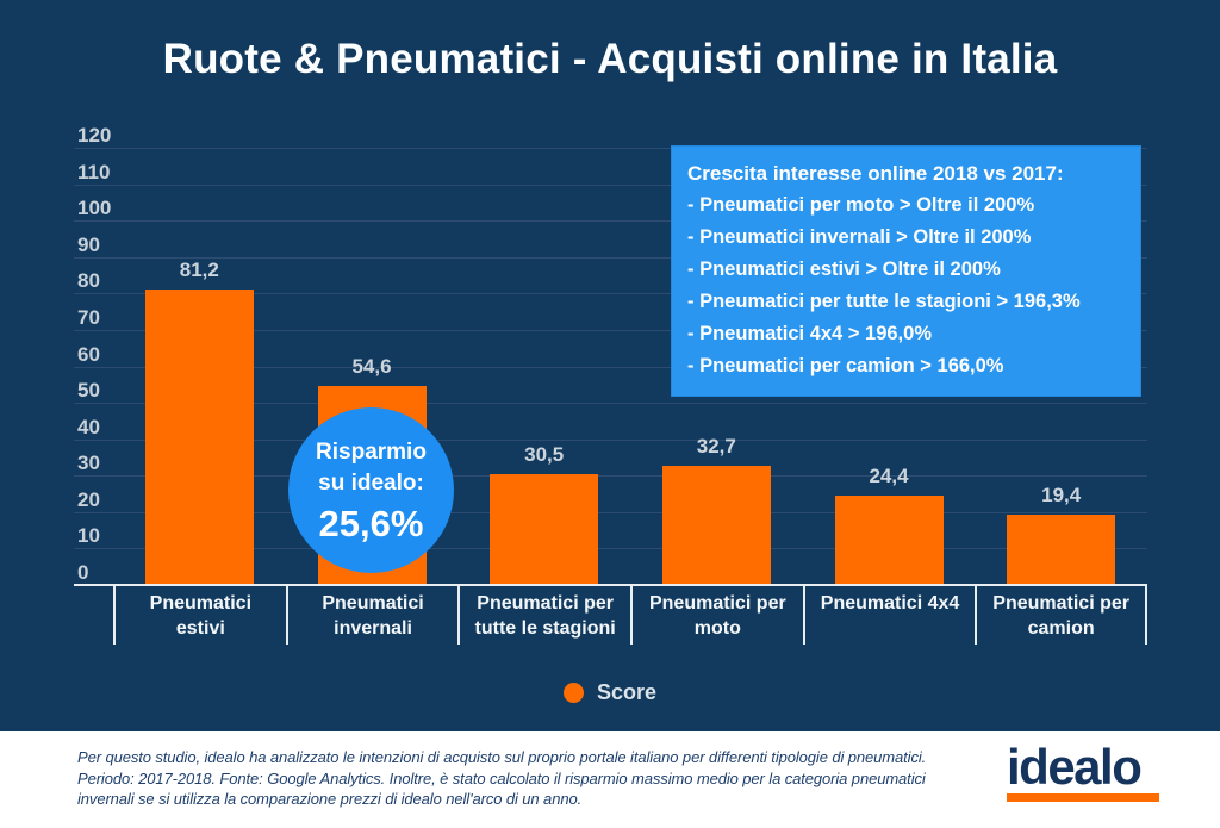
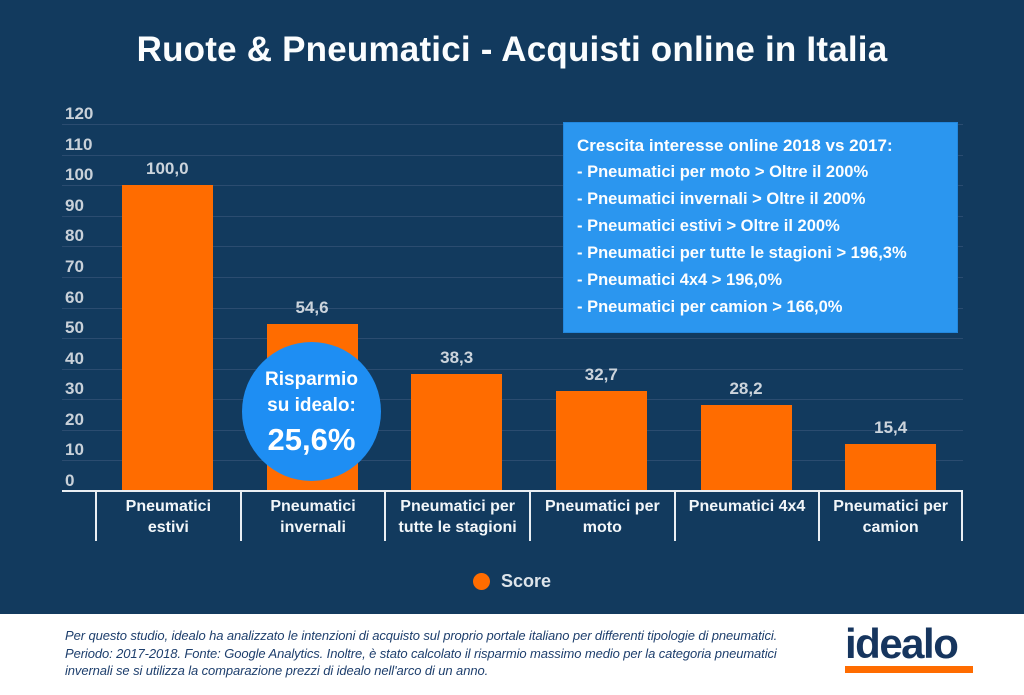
Pneumatici estivi: 81,2 -> 100,0
Pneumatici per tutte le stagioni: 30,5 -> 38,3
Pneumatici 4x4: 24,4 -> 28,2
Pneumatici per camion: 19,4 -> 15,4
